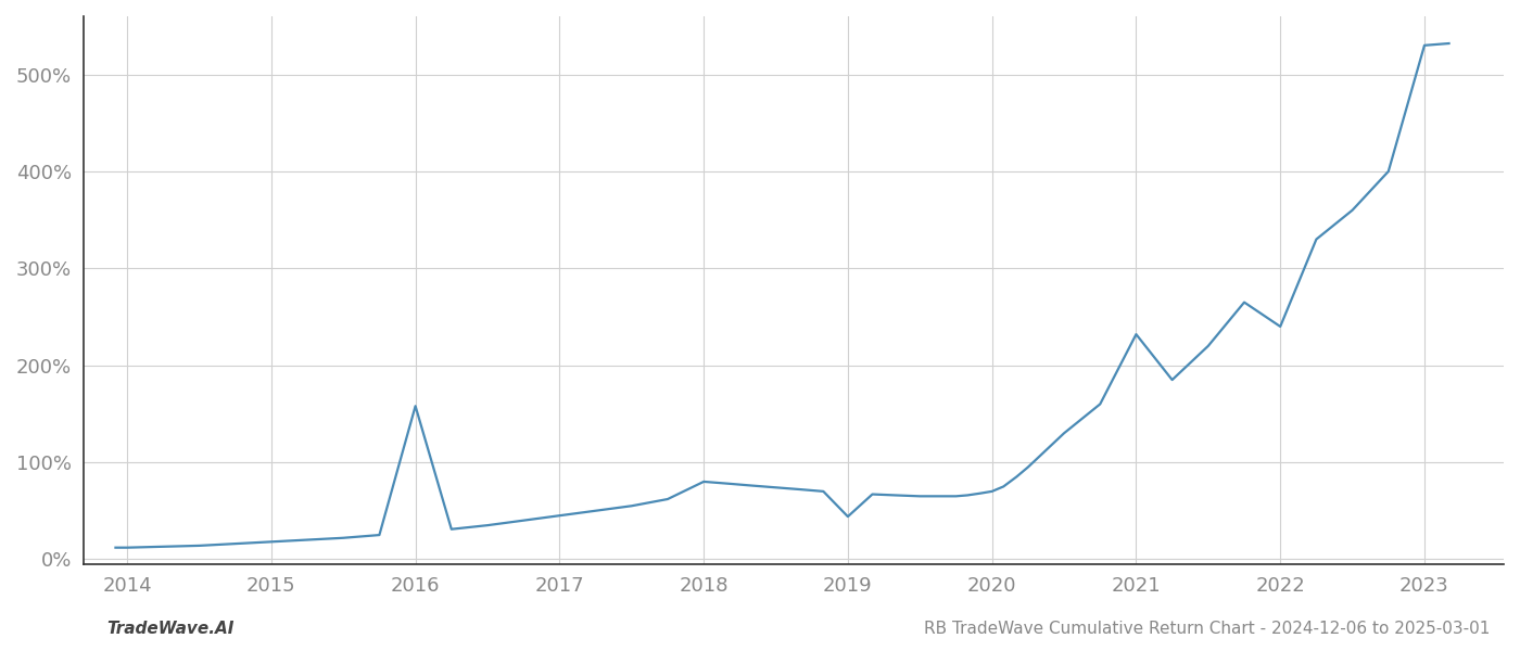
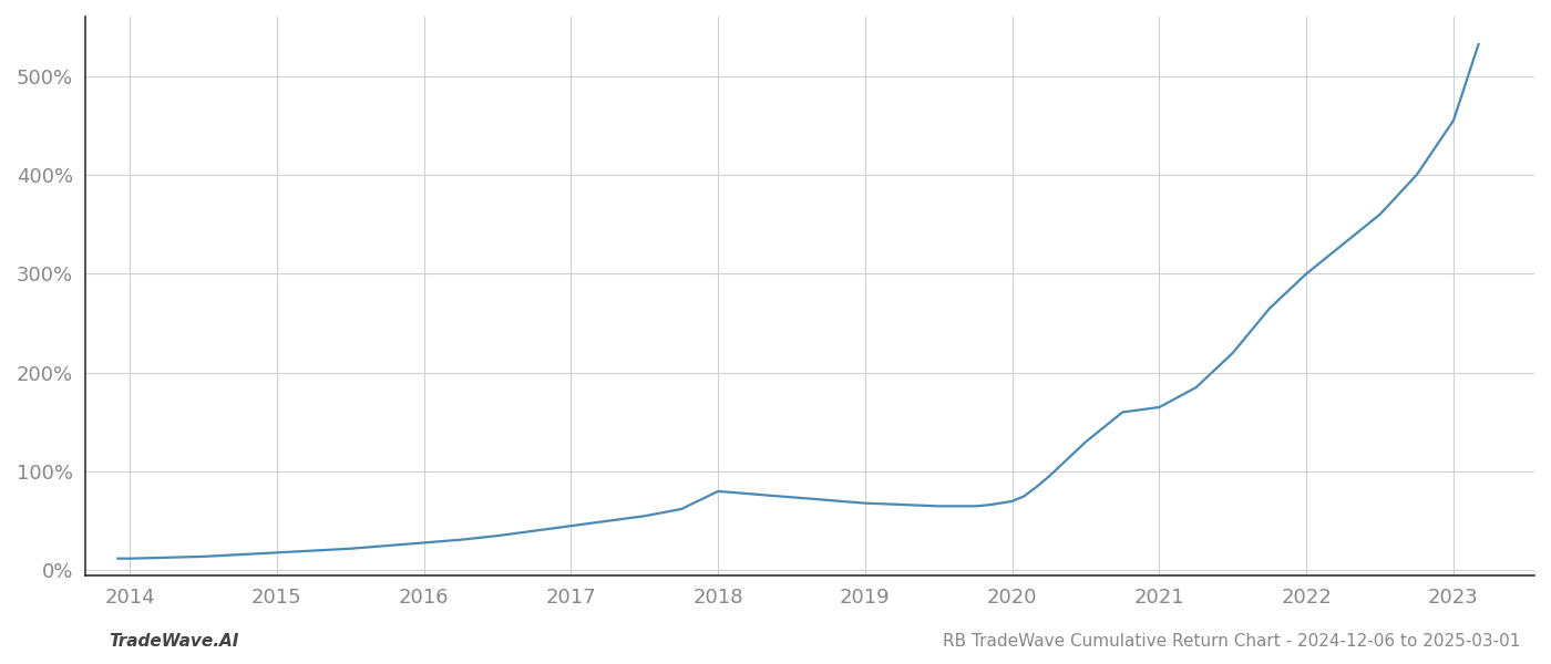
2016: 158% -> 28%
2019: 44% -> 68%
2021: 232% -> 165%
2022: 240% -> 300%
2023: 530% -> 455%
